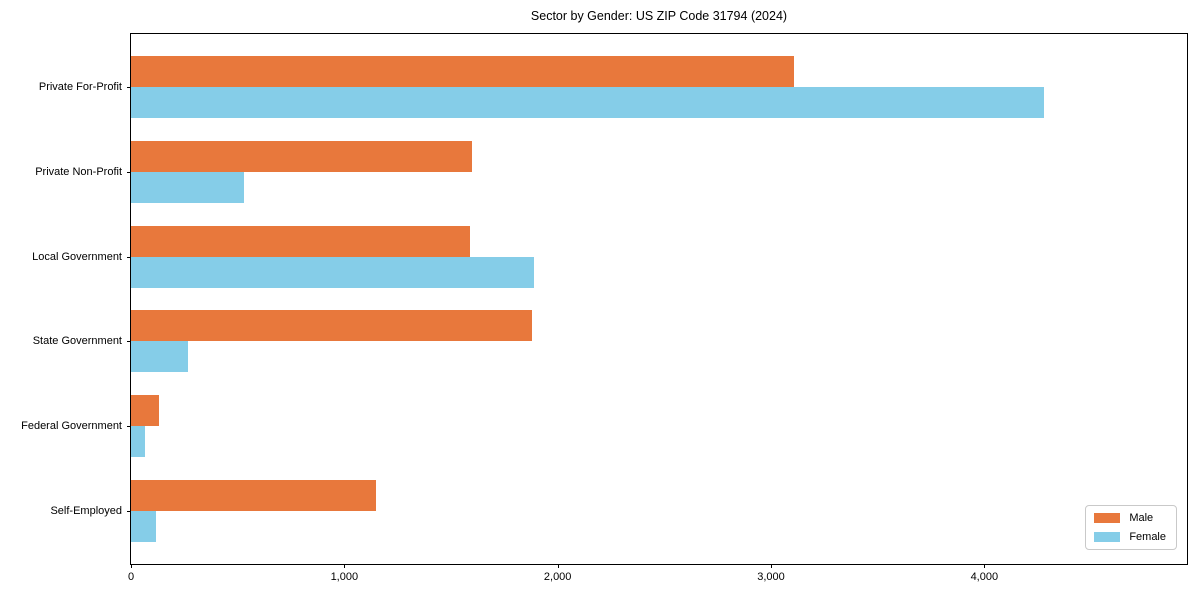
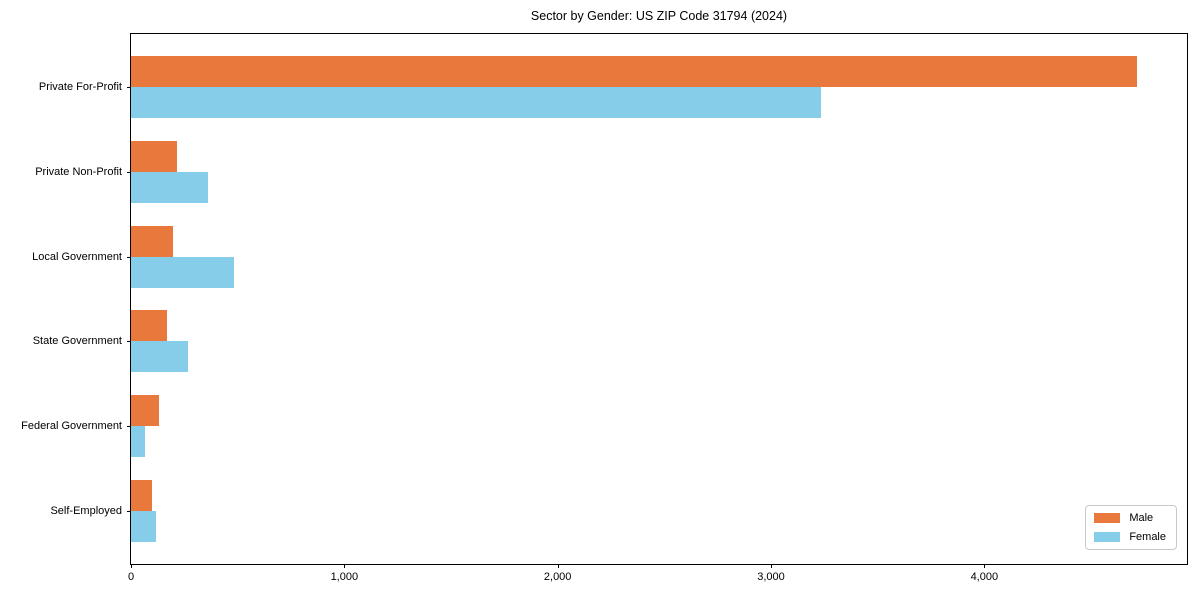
Male/Private For-Profit: 3110 -> 4720
Female/Private For-Profit: 4280 -> 3230
Male/Private Non-Profit: 1600 -> 220
Female/Private Non-Profit: 530 -> 360
Male/Local Government: 1590 -> 200
Female/Local Government: 1890 -> 480
Male/State Government: 1880 -> 170
Male/Self-Employed: 1150 -> 100
